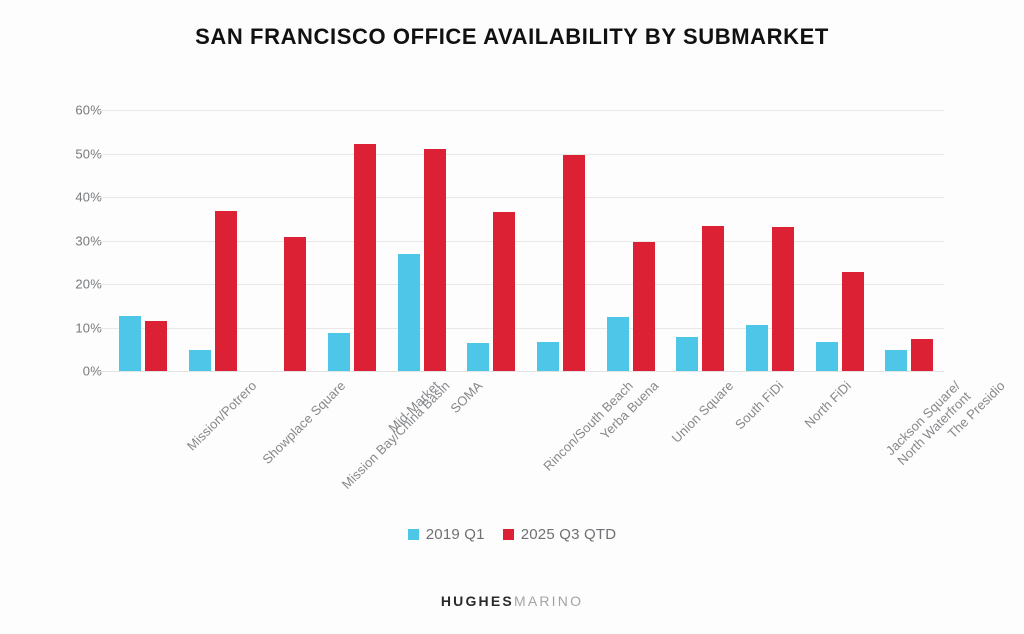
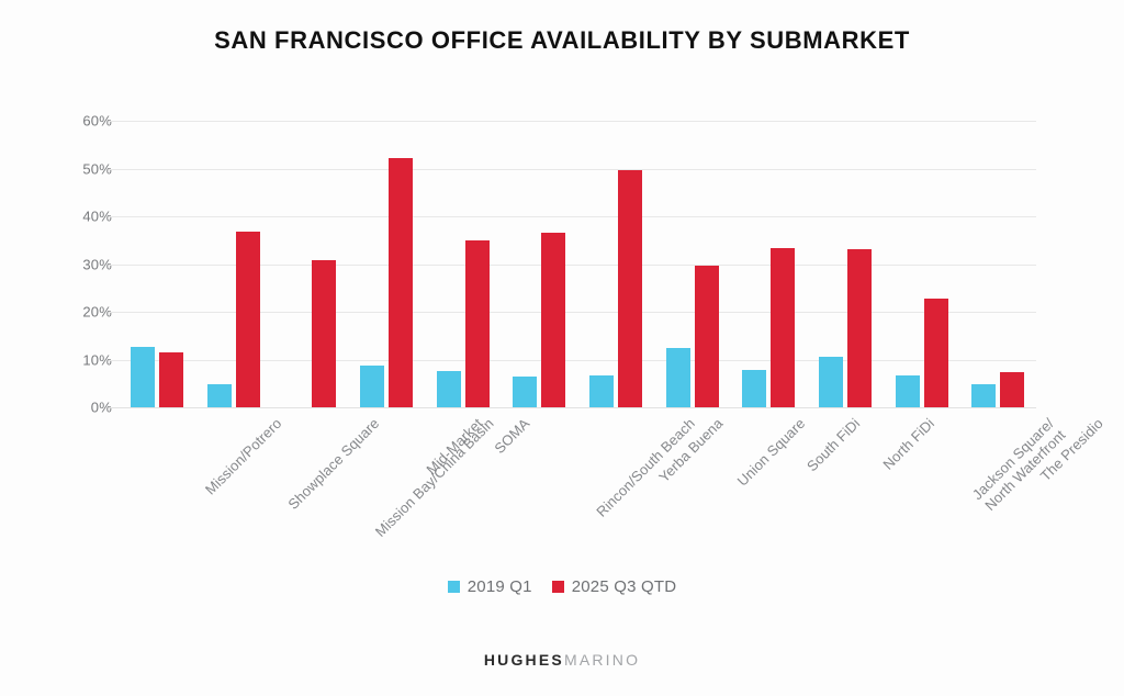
2019 Q1/SOMA: 27% -> 8%
2025 Q3 QTD/SOMA: 51% -> 35%
